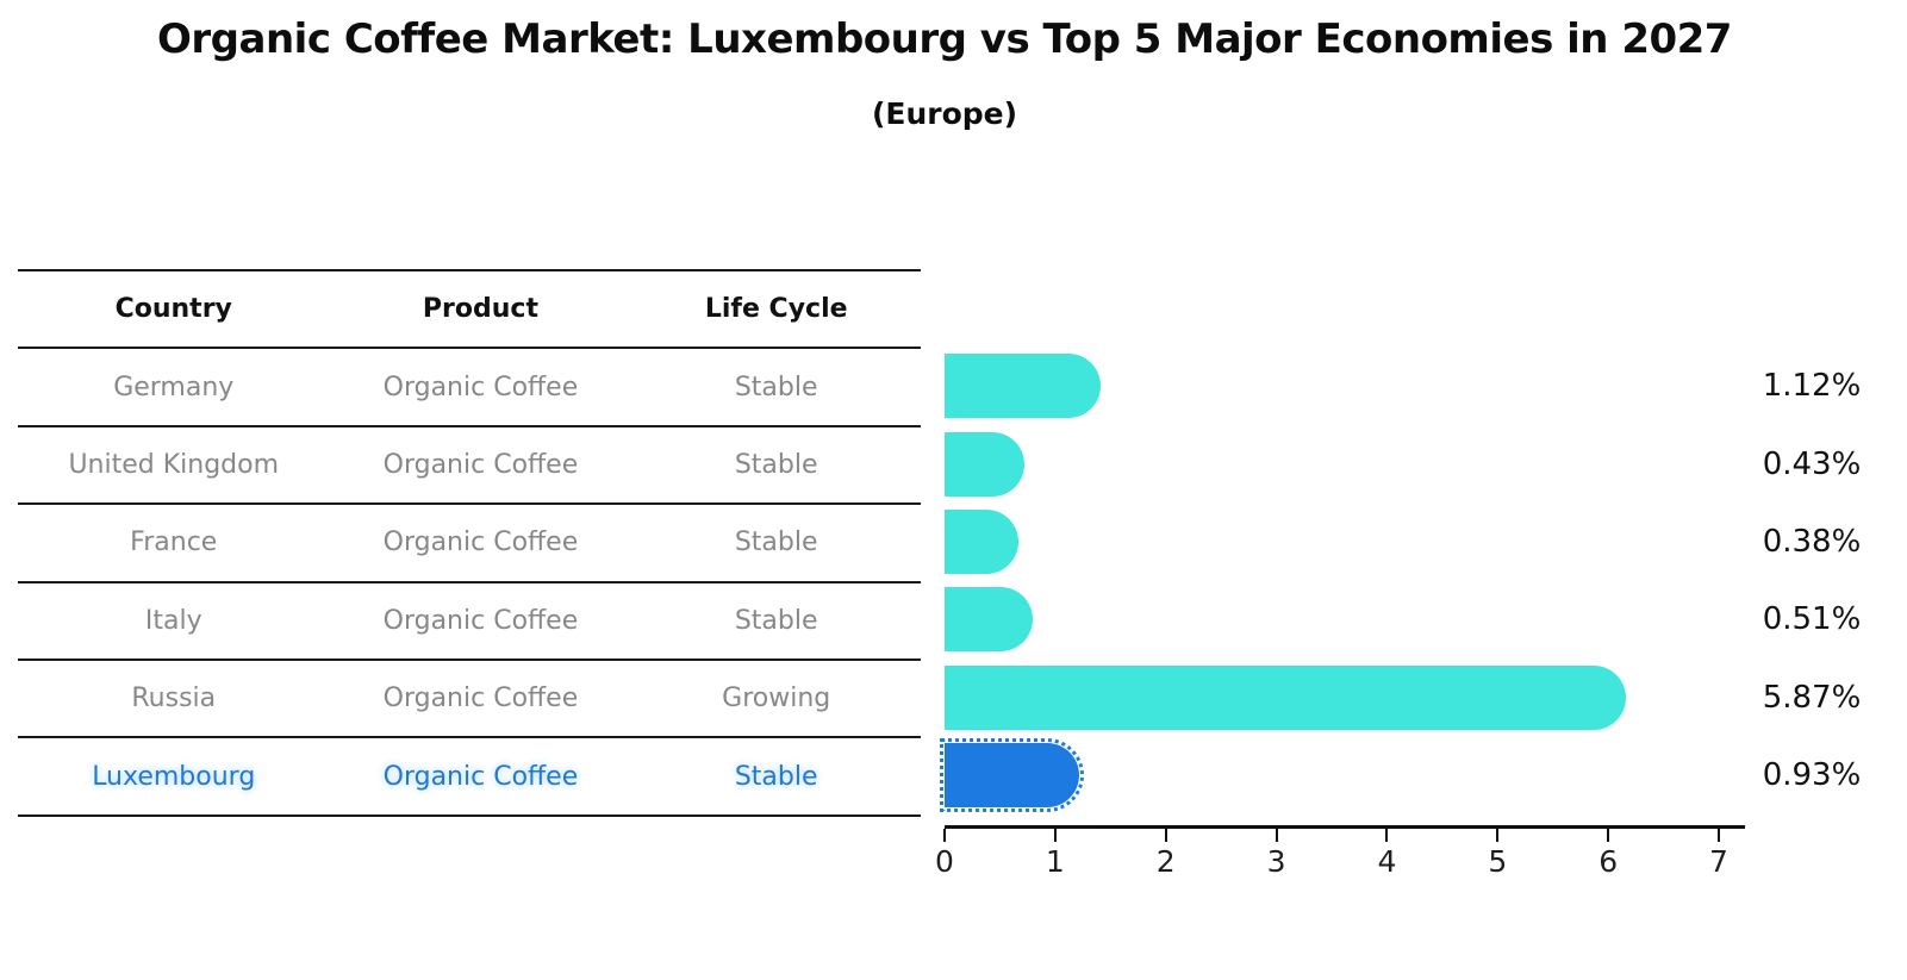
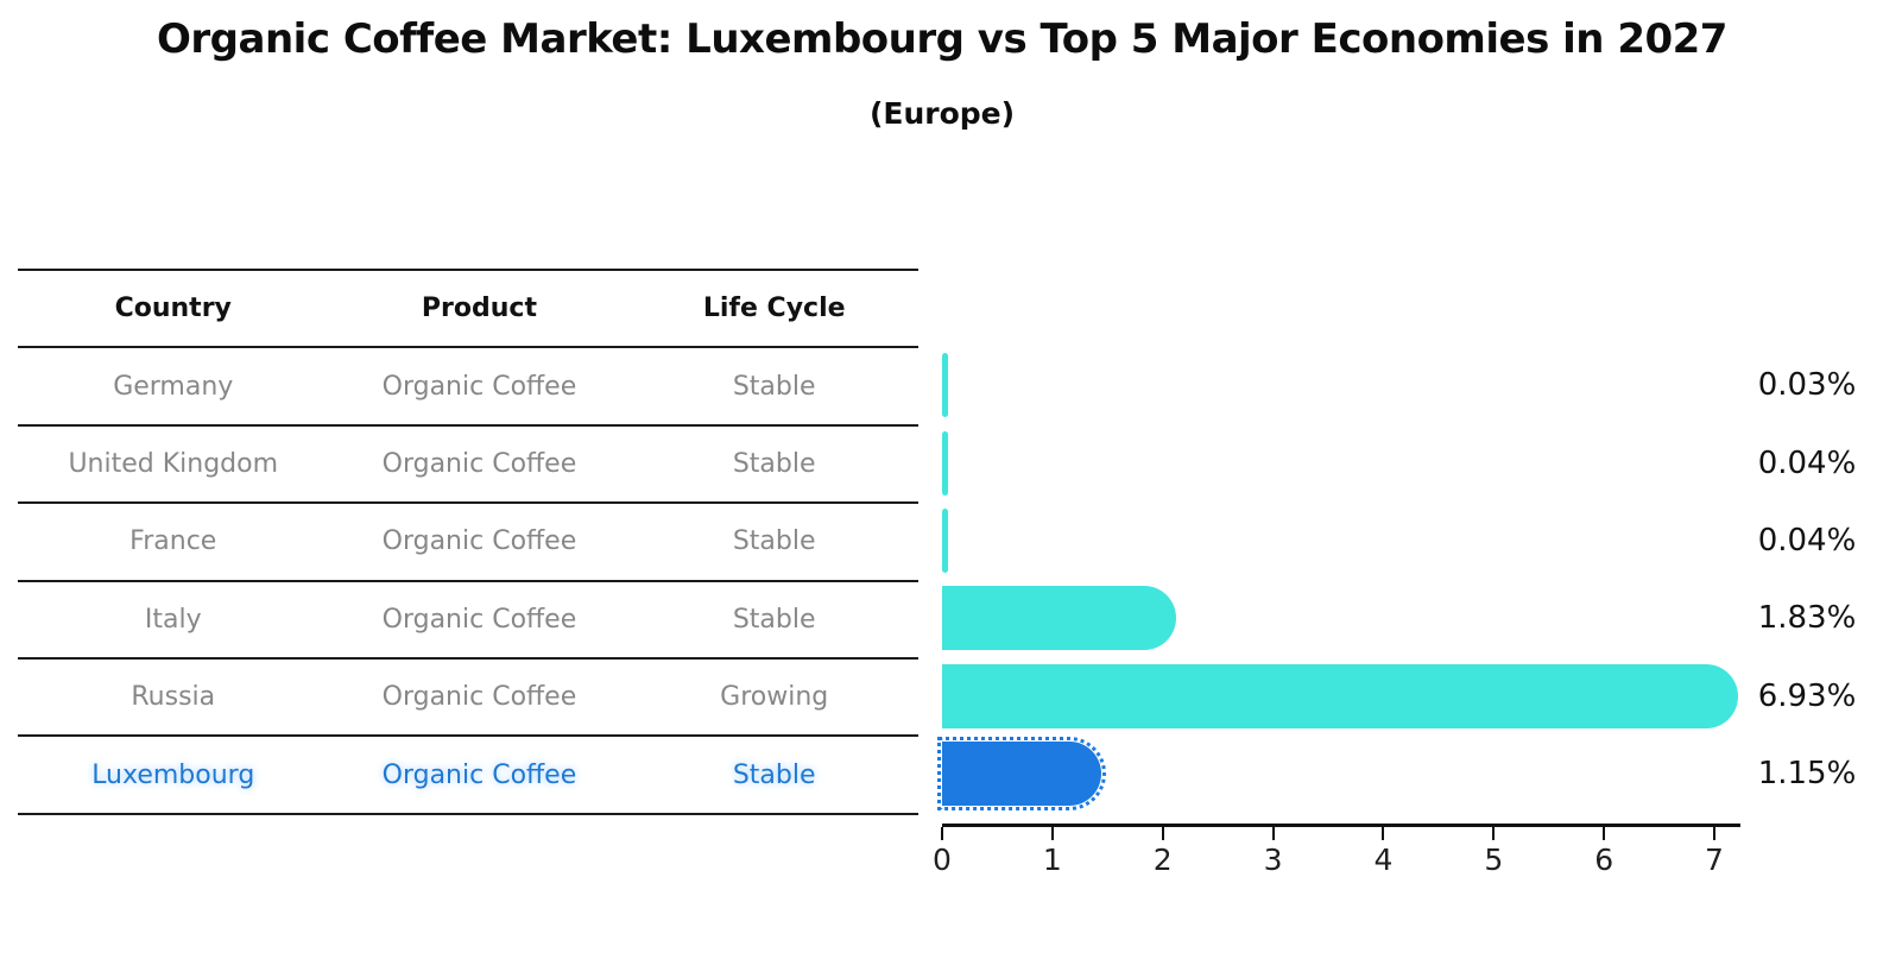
Germany: 1.12% -> 0.03%
United Kingdom: 0.43% -> 0.04%
France: 0.38% -> 0.04%
Italy: 0.51% -> 1.83%
Russia: 5.87% -> 6.93%
Luxembourg: 0.93% -> 1.15%
